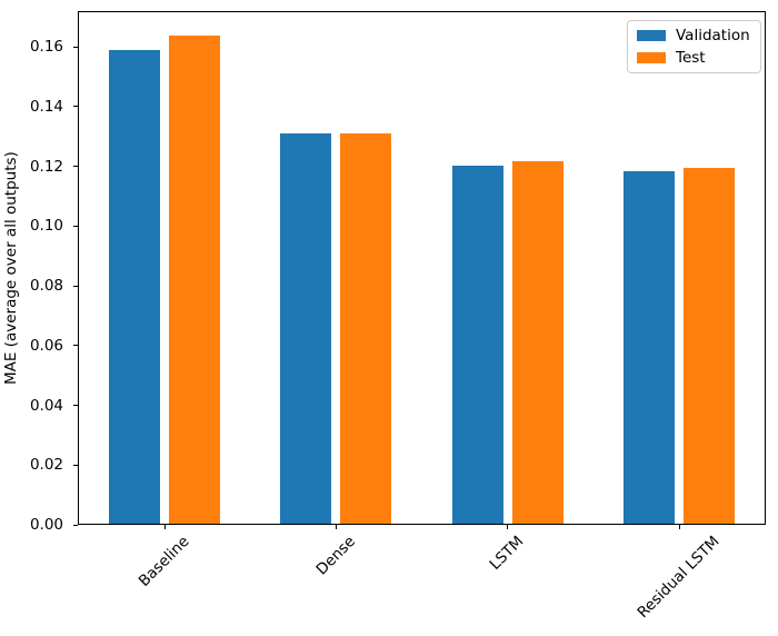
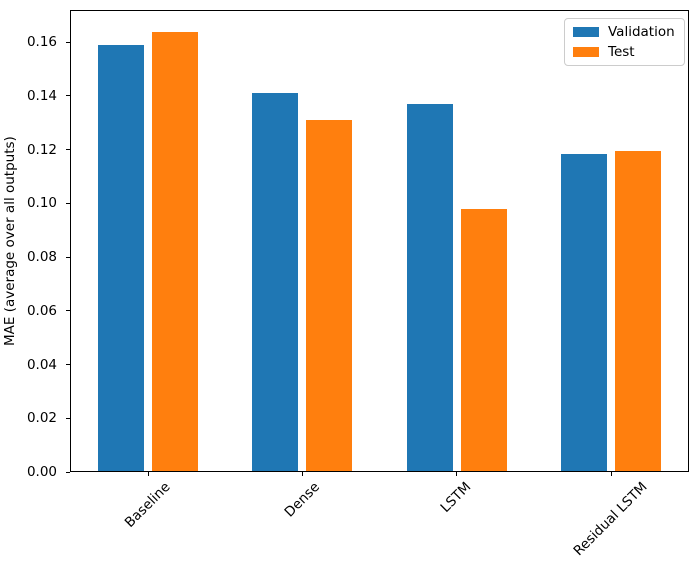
Validation/Dense: 0.131 -> 0.141
Validation/LSTM: 0.120 -> 0.137
Test/LSTM: 0.122 -> 0.098
